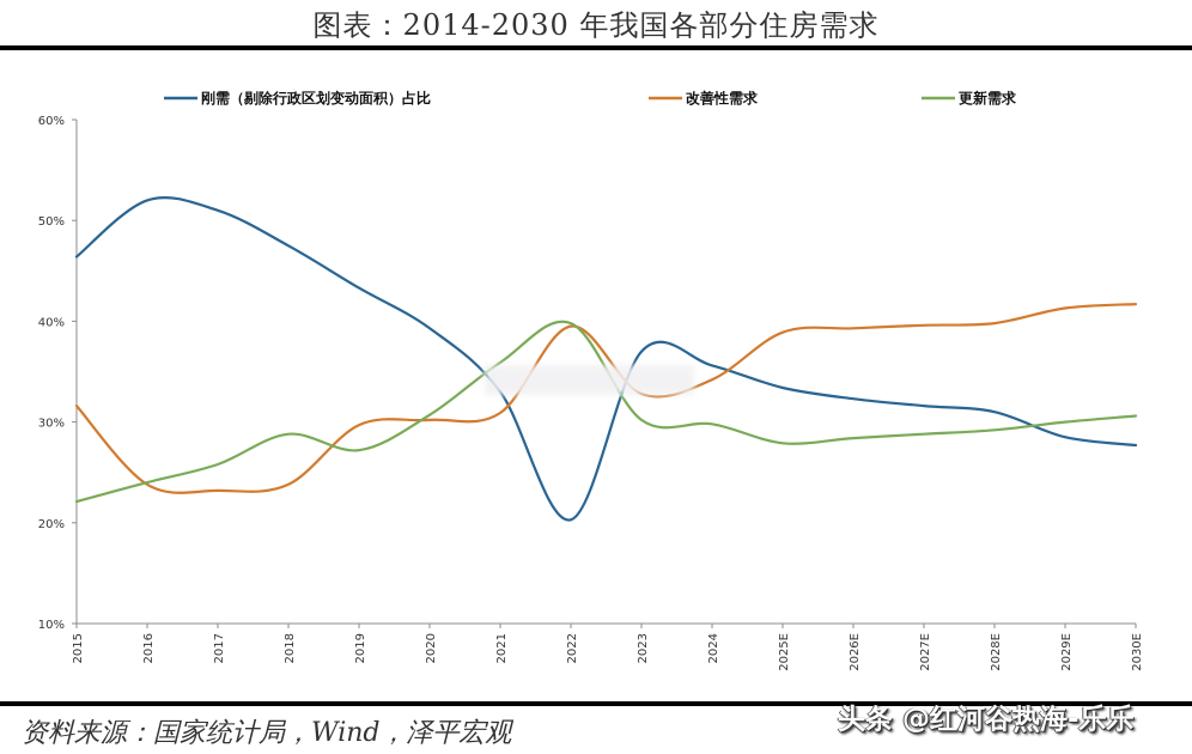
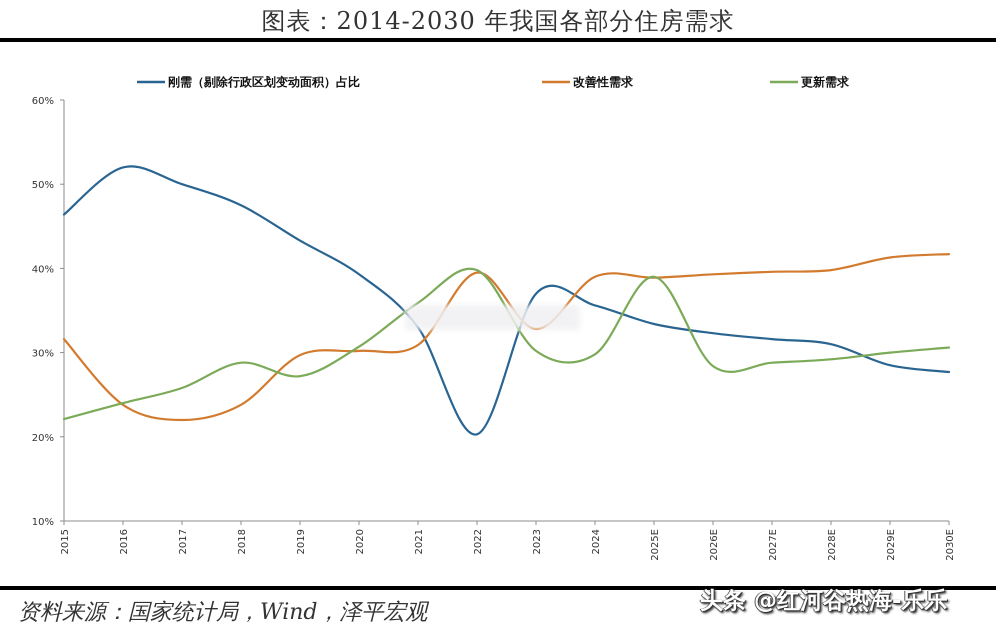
刚需（剔除行政区划变动面积）占比/2017: 51% -> 50%
改善性需求/2017: 23% -> 22%
改善性需求/2024: 34% -> 39%
更新需求/2025E: 28% -> 39%
